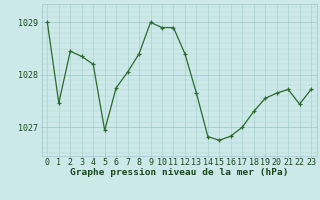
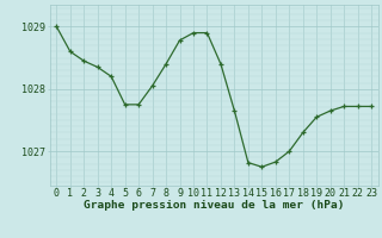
1: 1027.46 -> 1028.60
5: 1026.94 -> 1027.75
9: 1029.00 -> 1028.78
22: 1027.44 -> 1027.72
